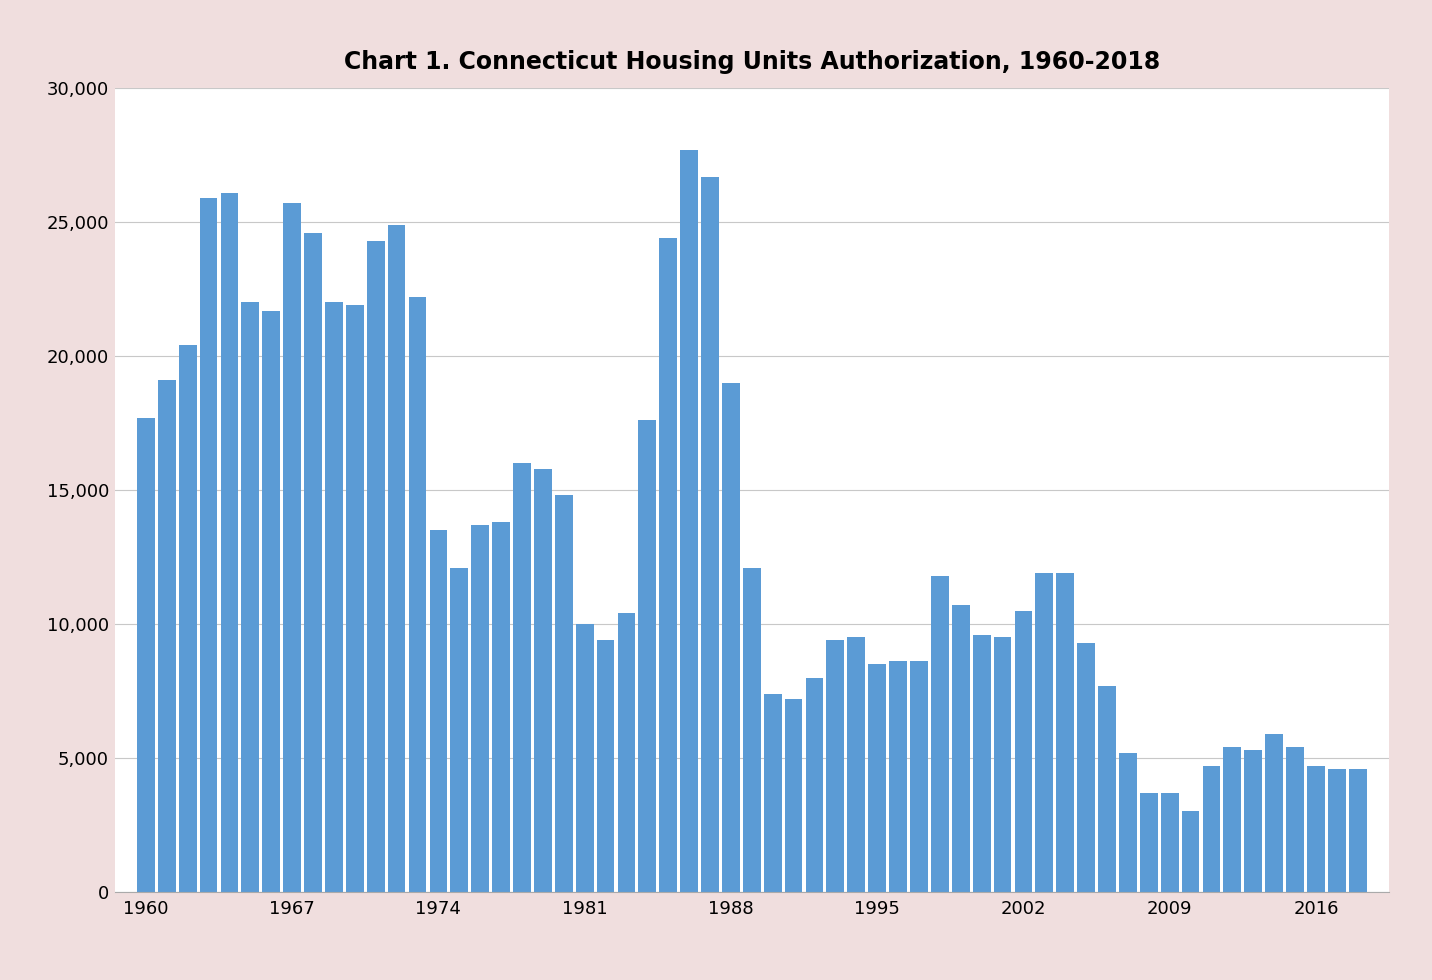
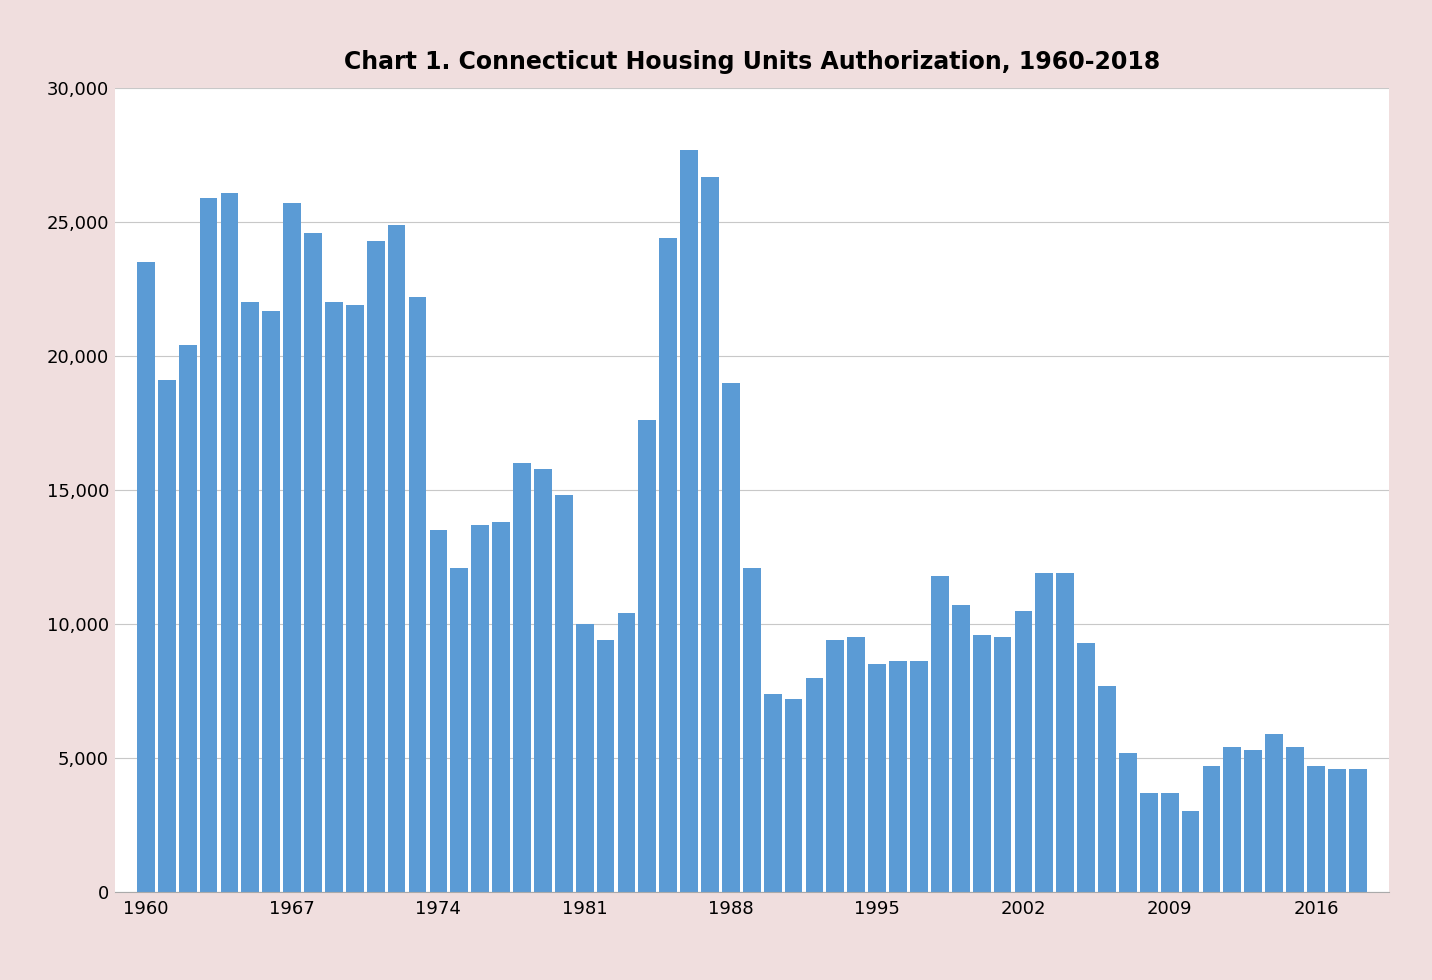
1960: 17,700 -> 23,500
